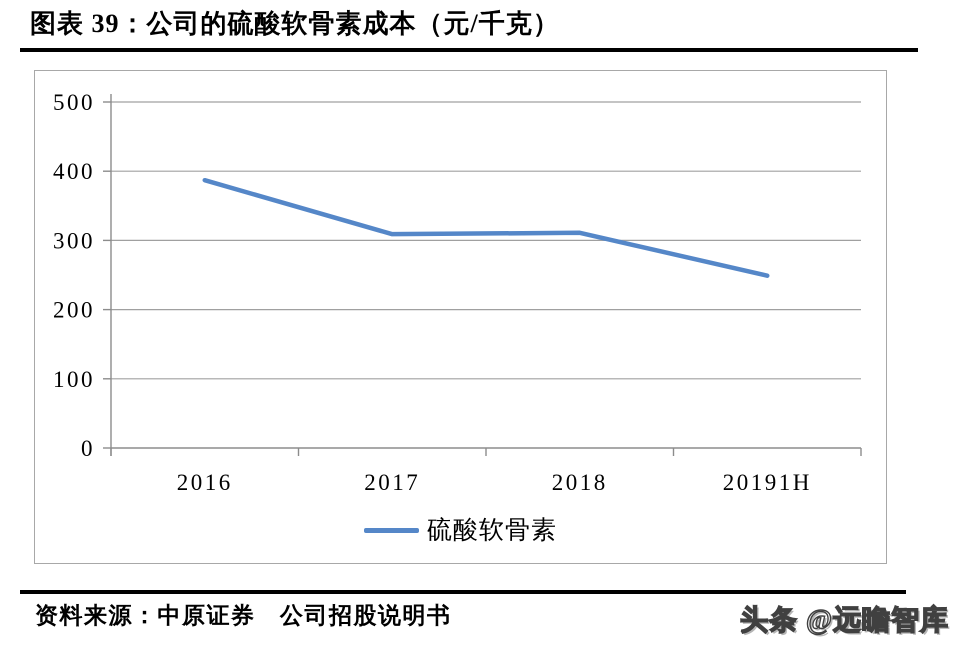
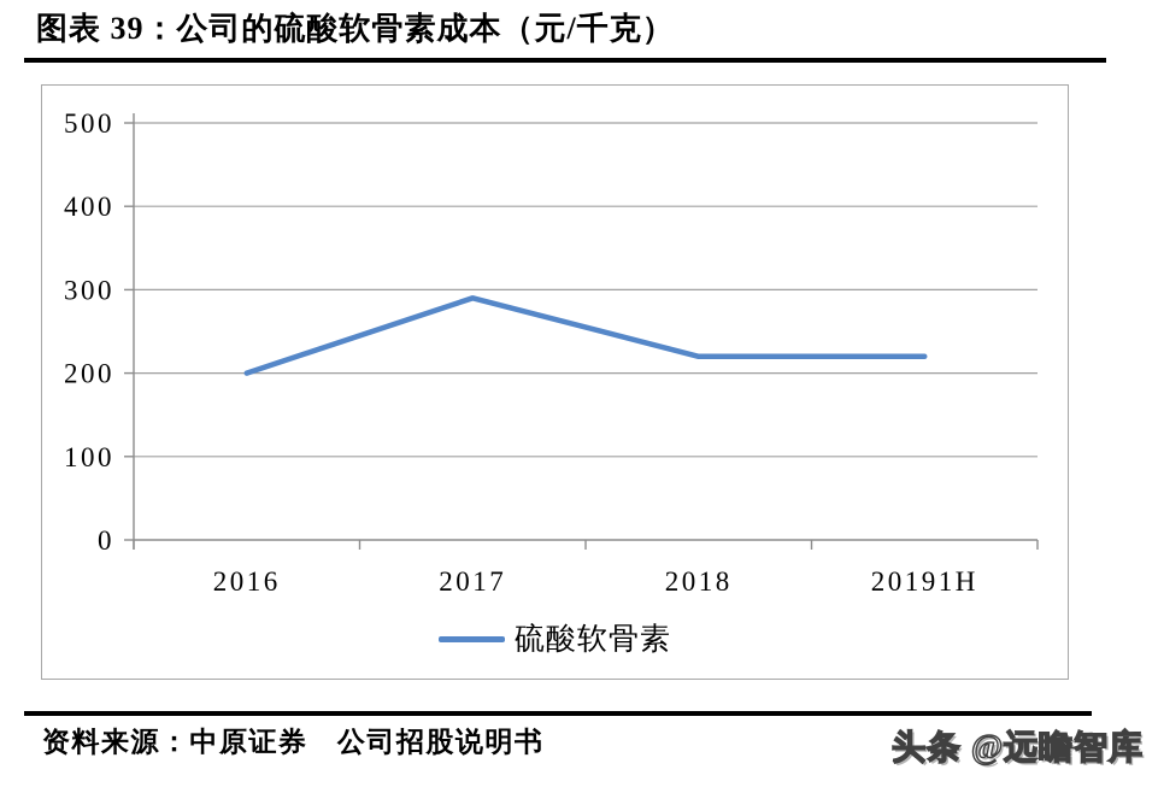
2016: 390 -> 200
2017: 310 -> 290
2018: 310 -> 220
20191H: 250 -> 220
